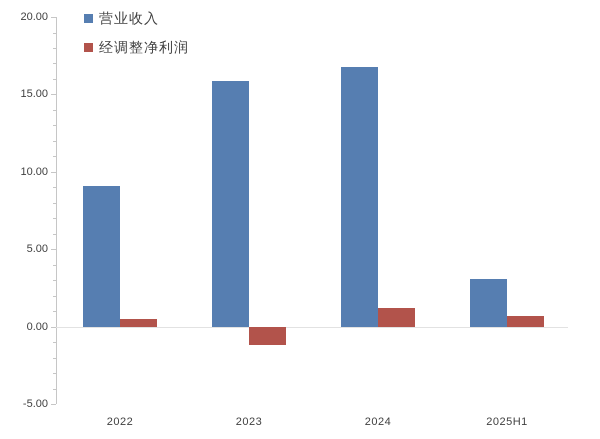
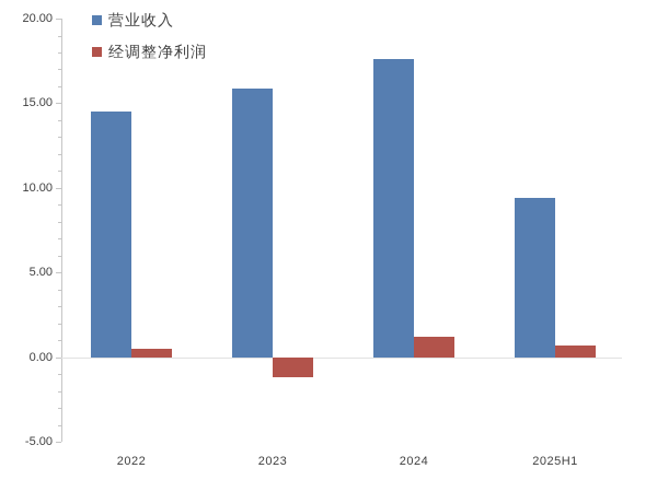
营业收入/2022: 9.1 -> 14.5
营业收入/2024: 16.8 -> 17.6
营业收入/2025H1: 3.1 -> 9.4
